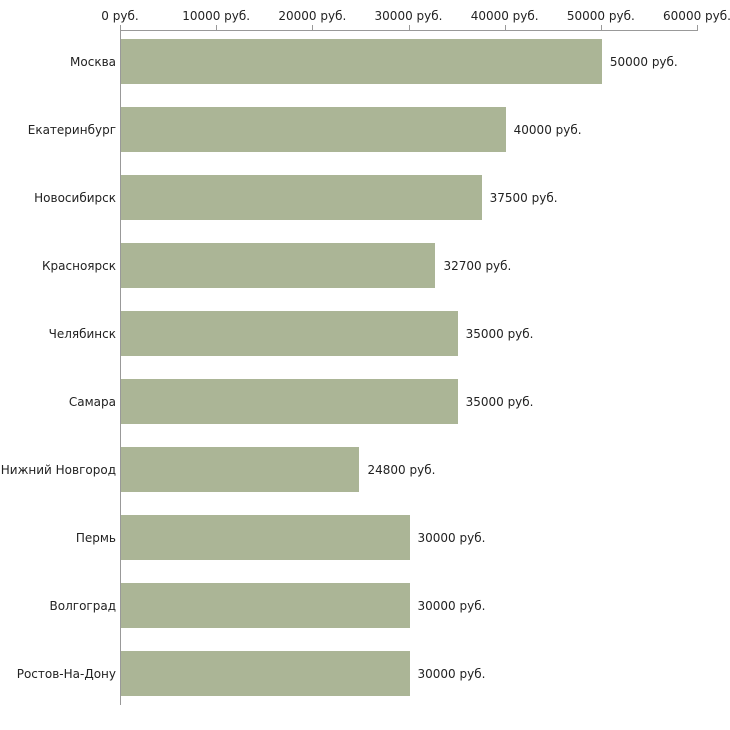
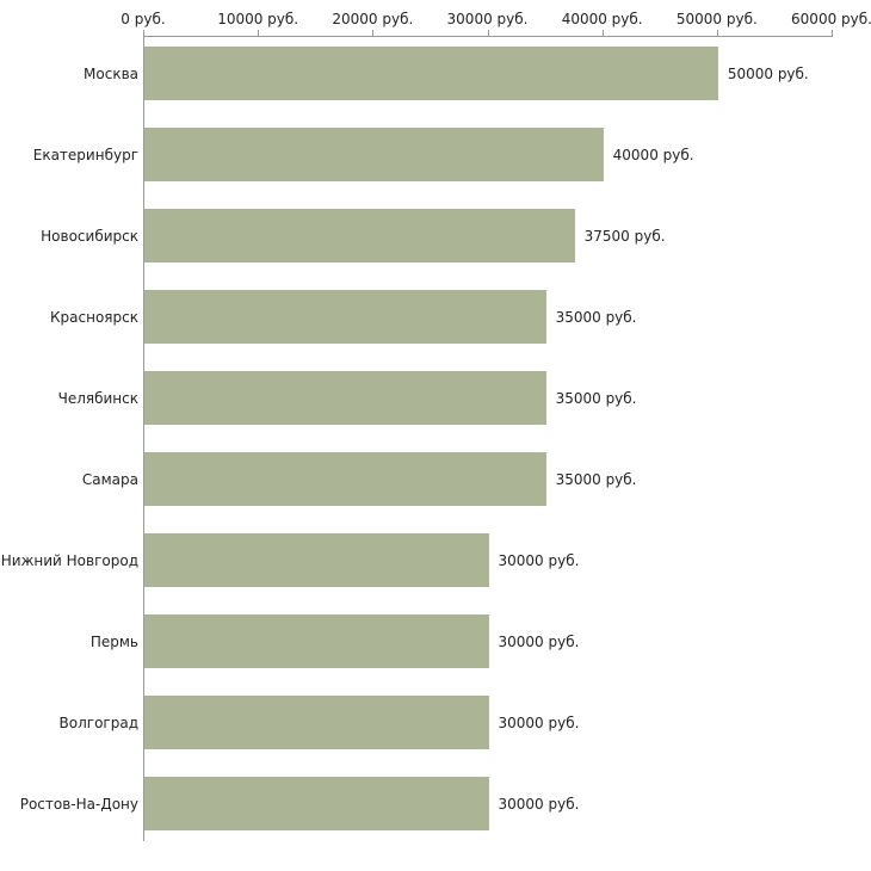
Красноярск: 32700 -> 35000
Нижний Новгород: 24800 -> 30000
